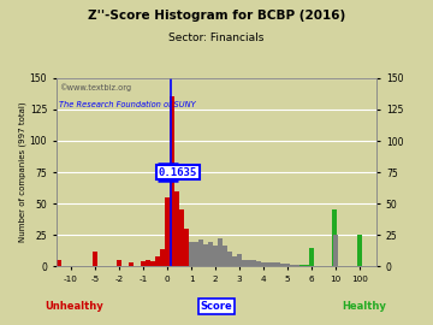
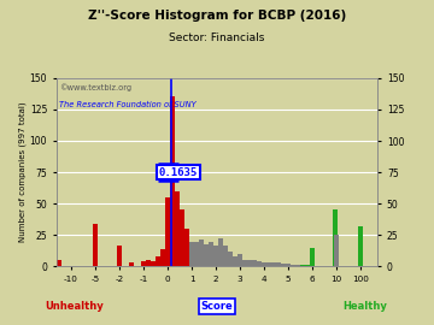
-5: 12 -> 34
-2: 5 -> 17
100: 25 -> 32
